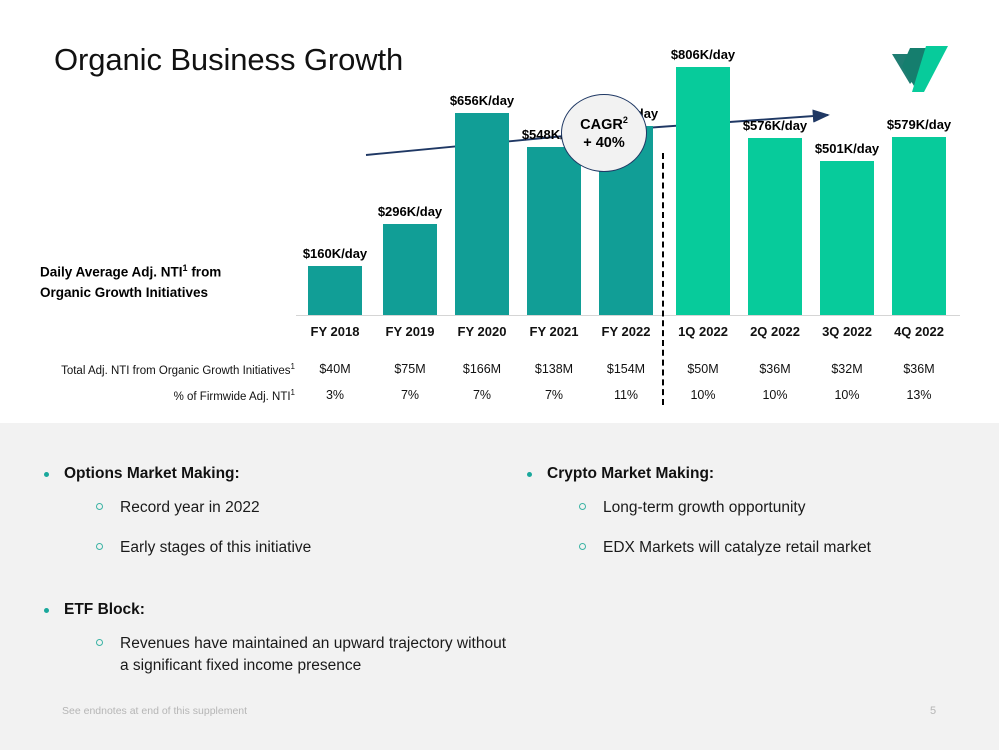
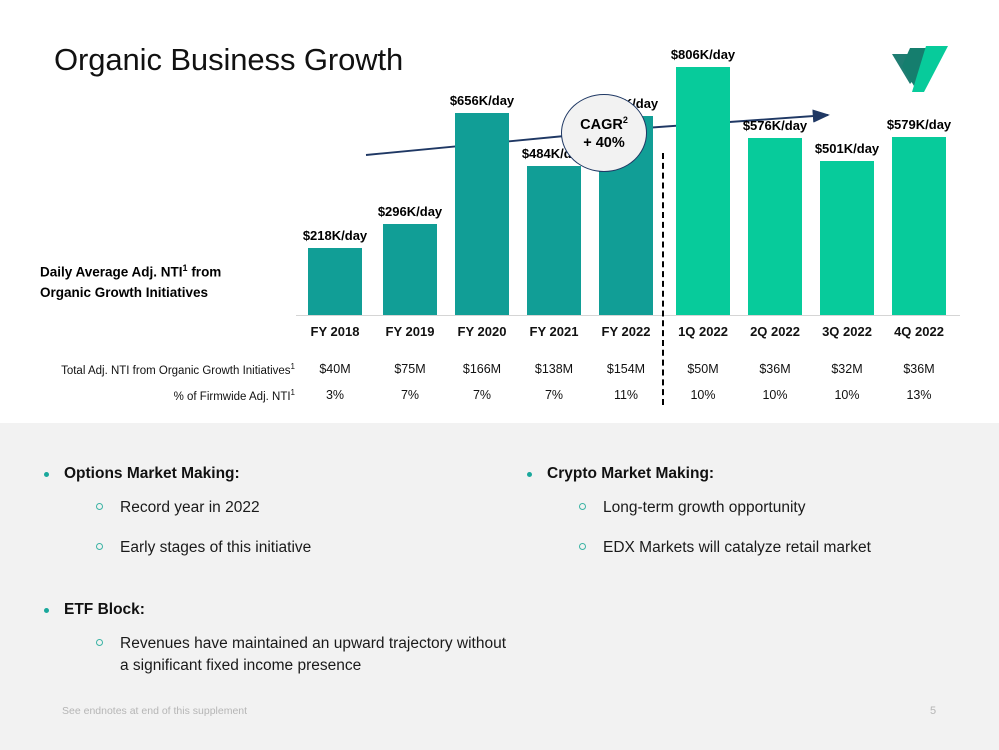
FY 2018: 160 -> 218
FY 2021: 548 -> 484
FY 2022: 614 -> 649
